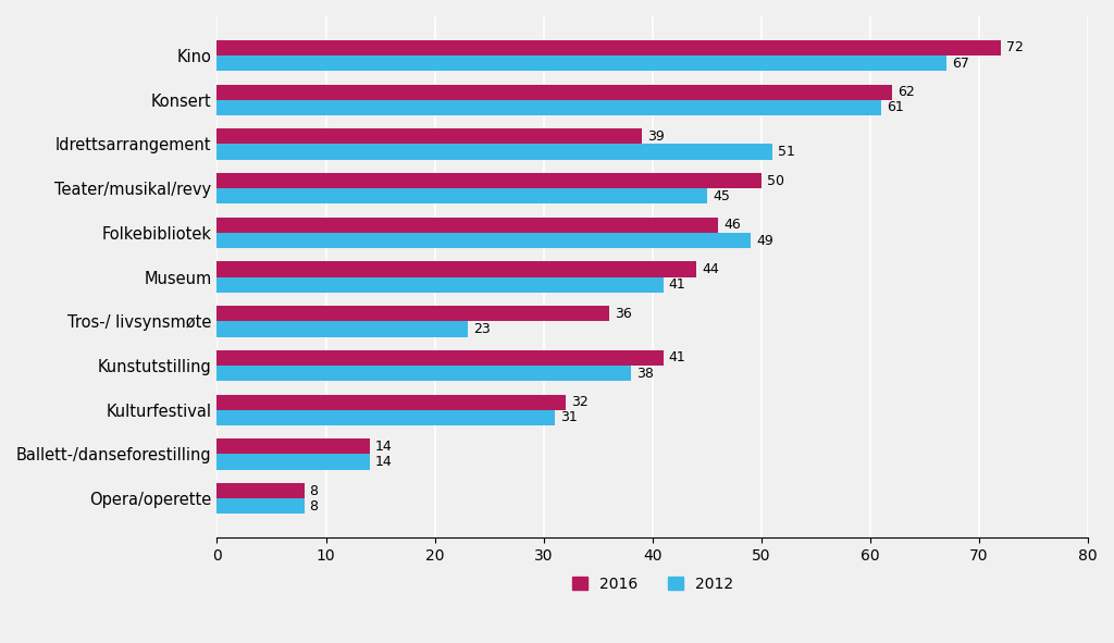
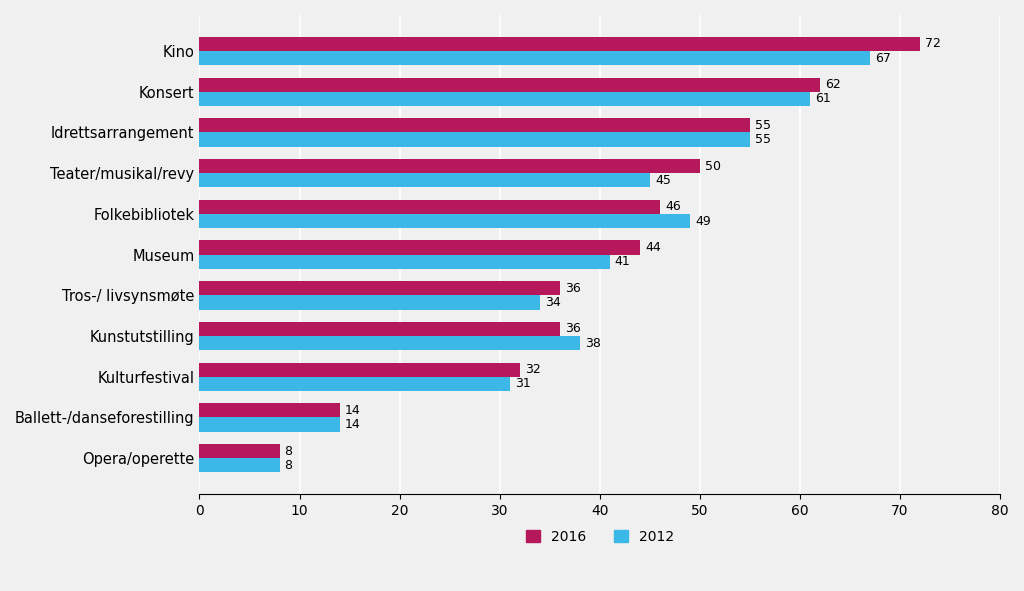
2016/Idrettsarrangement: 39 -> 55
2012/Idrettsarrangement: 51 -> 55
2012/Tros-/ livsynsmøte: 23 -> 34
2016/Kunstutstilling: 41 -> 36
